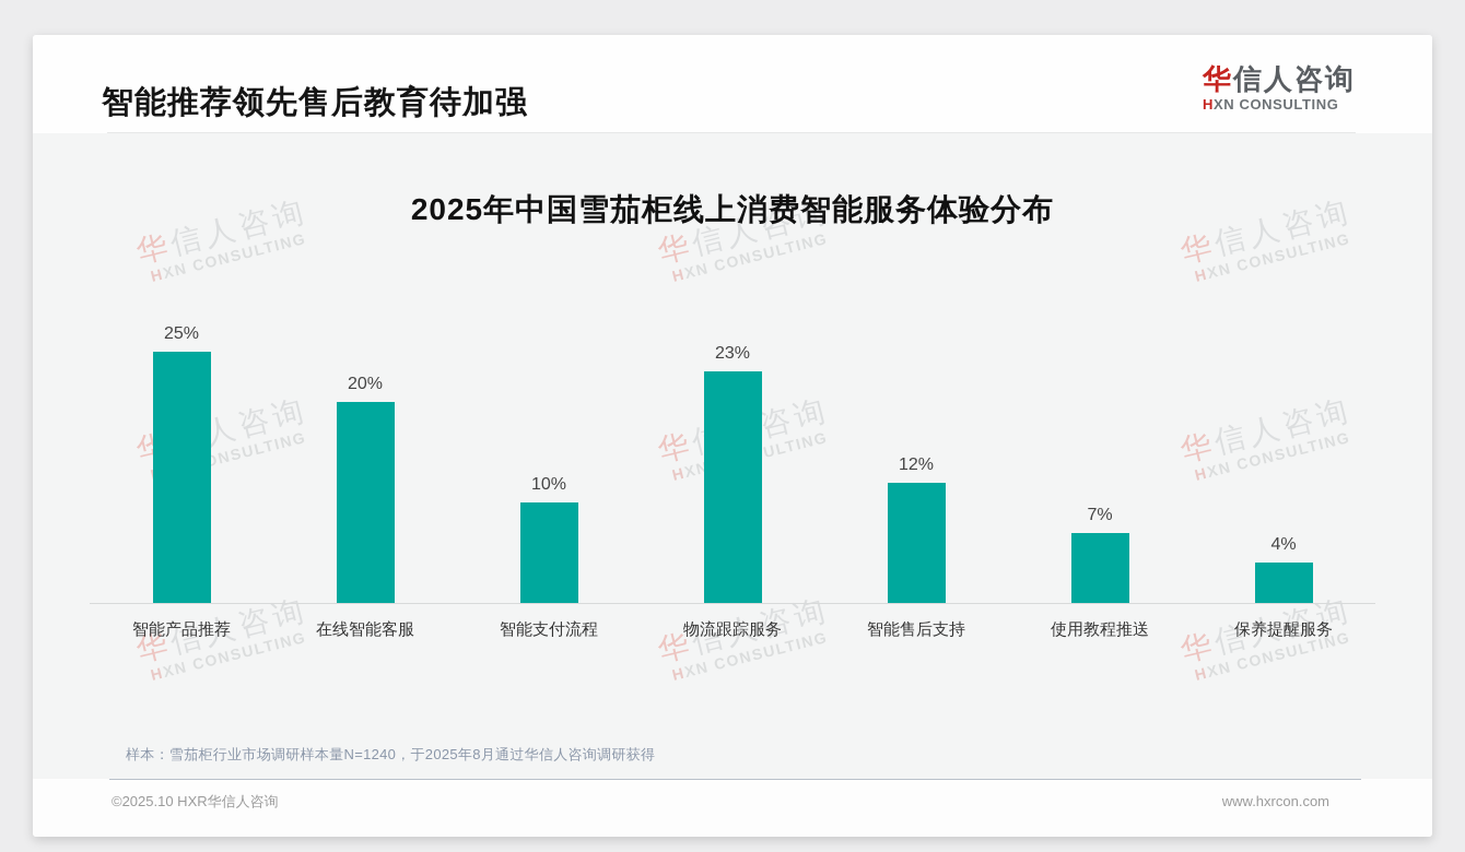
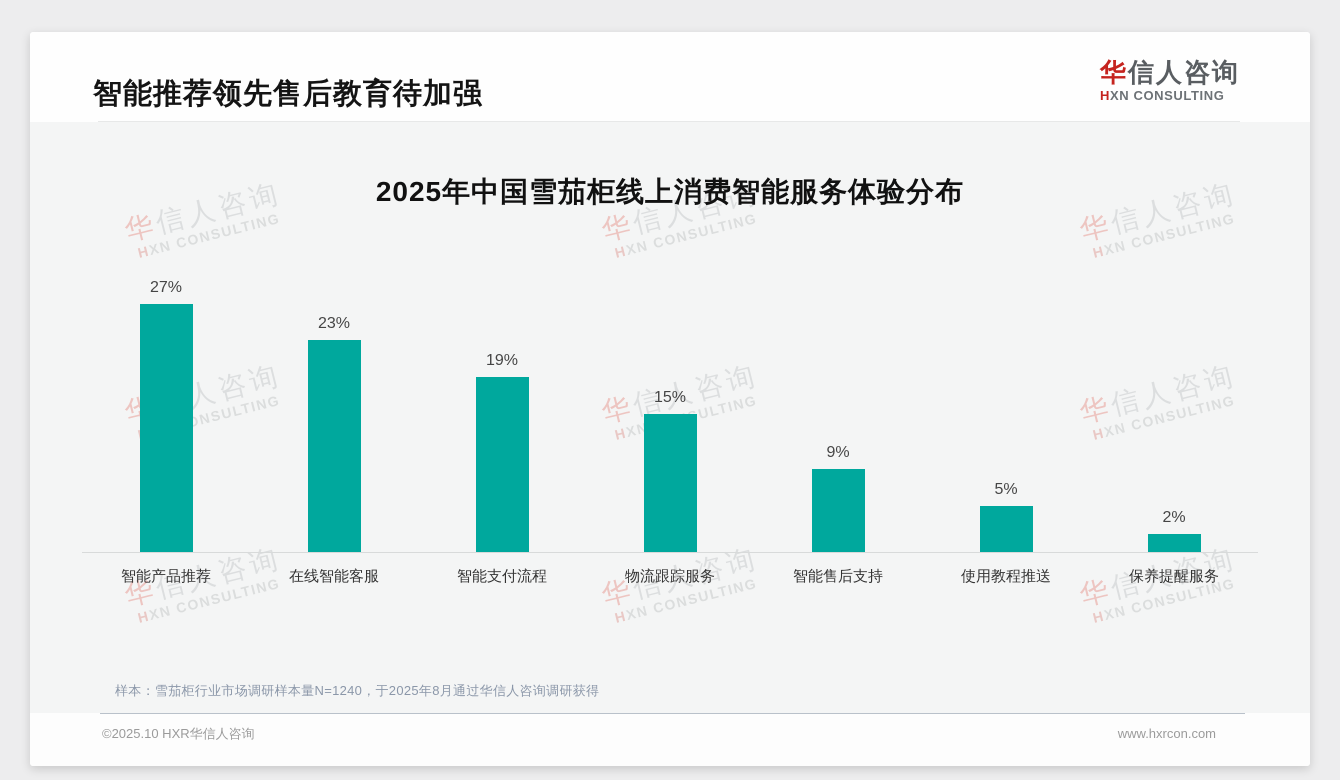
智能产品推荐: 25% -> 27%
在线智能客服: 20% -> 23%
智能支付流程: 10% -> 19%
物流跟踪服务: 23% -> 15%
智能售后支持: 12% -> 9%
使用教程推送: 7% -> 5%
保养提醒服务: 4% -> 2%
